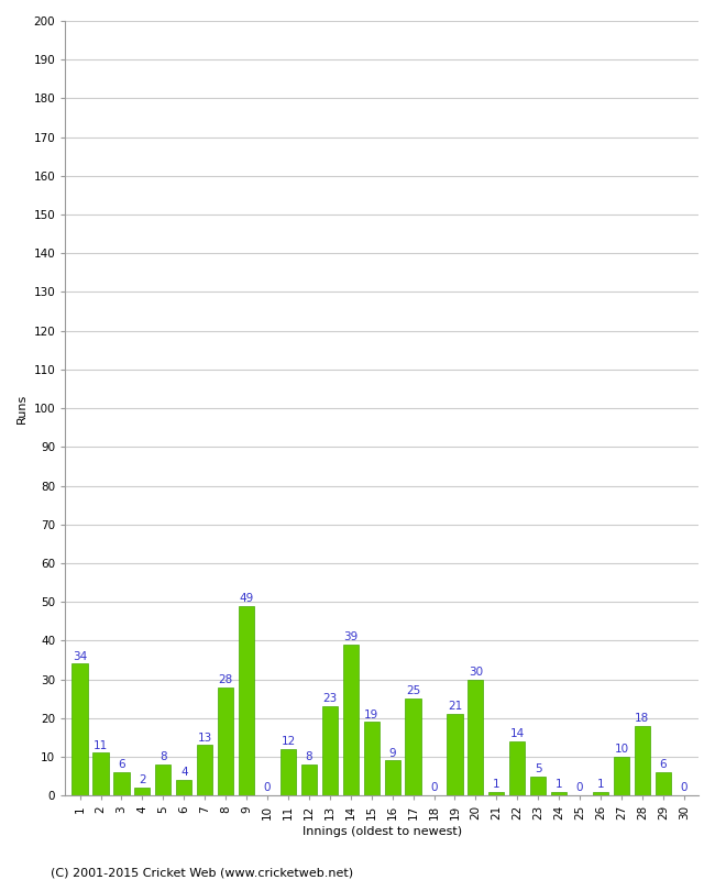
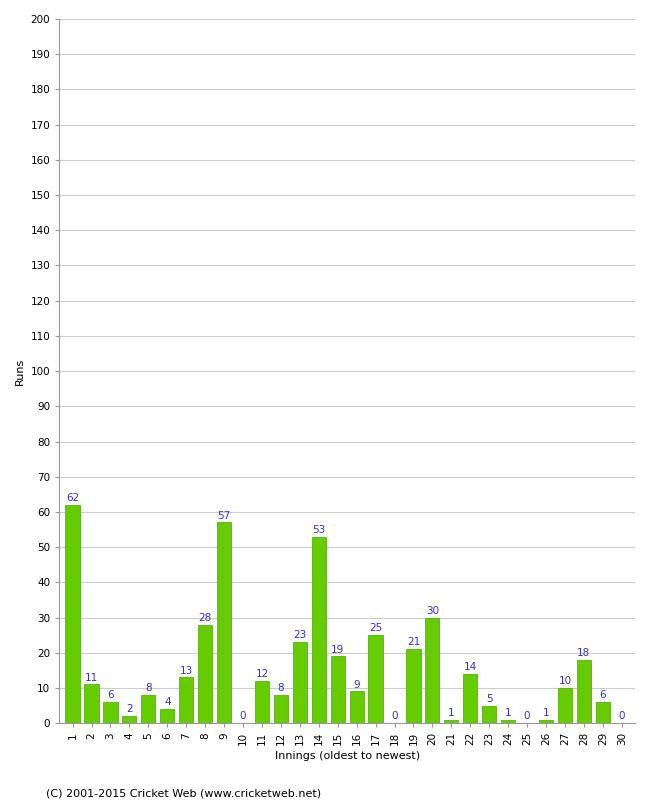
1: 34 -> 62
9: 49 -> 57
14: 39 -> 53
